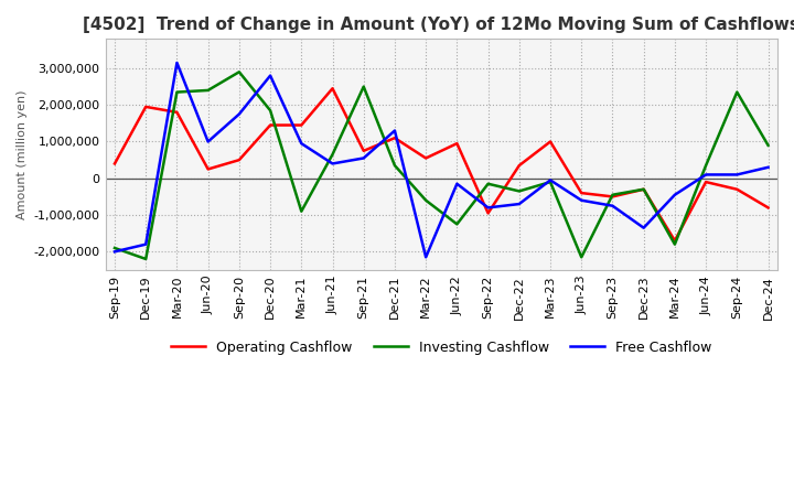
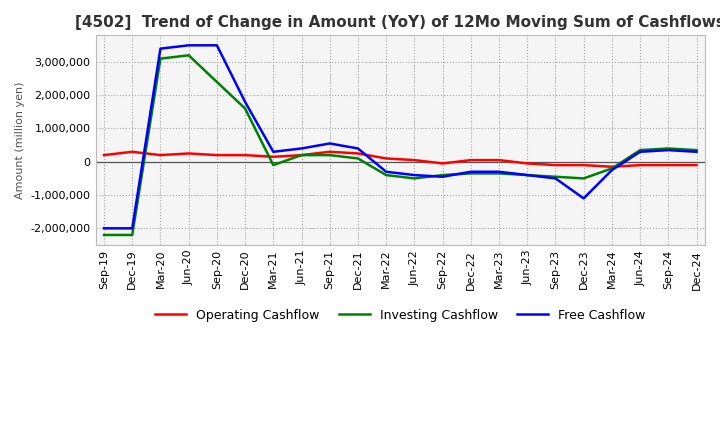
Operating Cashflow/Sep-19: 400,000 -> 200,000
Investing Cashflow/Sep-19: -1,900,000 -> -2,200,000
Operating Cashflow/Dec-19: 1,950,000 -> 300,000
Free Cashflow/Dec-19: -1,800,000 -> -2,000,000
Operating Cashflow/Mar-20: 1,800,000 -> 200,000
Investing Cashflow/Mar-20: 2,350,000 -> 3,100,000
Free Cashflow/Mar-20: 3,150,000 -> 3,400,000
Investing Cashflow/Jun-20: 2,400,000 -> 3,200,000
Free Cashflow/Jun-20: 1,000,000 -> 3,500,000
Operating Cashflow/Sep-20: 500,000 -> 200,000
Investing Cashflow/Sep-20: 2,900,000 -> 2,400,000
Free Cashflow/Sep-20: 1,750,000 -> 3,500,000
Operating Cashflow/Dec-20: 1,450,000 -> 200,000
Investing Cashflow/Dec-20: 1,850,000 -> 1,600,000
Free Cashflow/Dec-20: 2,800,000 -> 1,800,000
Operating Cashflow/Mar-21: 1,450,000 -> 150,000
Investing Cashflow/Mar-21: -900,000 -> -100,000
Free Cashflow/Mar-21: 950,000 -> 300,000
Operating Cashflow/Jun-21: 2,450,000 -> 200,000
Investing Cashflow/Jun-21: 650,000 -> 200,000
Operating Cashflow/Sep-21: 750,000 -> 300,000
Investing Cashflow/Sep-21: 2,500,000 -> 200,000
Operating Cashflow/Dec-21: 1,100,000 -> 250,000
Investing Cashflow/Dec-21: 350,000 -> 100,000
Free Cashflow/Dec-21: 1,300,000 -> 400,000
Operating Cashflow/Mar-22: 550,000 -> 100,000
Investing Cashflow/Mar-22: -600,000 -> -400,000
Free Cashflow/Mar-22: -2,150,000 -> -300,000
Operating Cashflow/Jun-22: 950,000 -> 50,000
Investing Cashflow/Jun-22: -1,250,000 -> -500,000
Free Cashflow/Jun-22: -150,000 -> -400,000
Operating Cashflow/Sep-22: -950,000 -> -50,000
Investing Cashflow/Sep-22: -150,000 -> -400,000
Free Cashflow/Sep-22: -800,000 -> -450,000
Operating Cashflow/Dec-22: 350,000 -> 50,000
Free Cashflow/Dec-22: -700,000 -> -300,000
Operating Cashflow/Mar-23: 1,000,000 -> 50,000
Investing Cashflow/Mar-23: -100,000 -> -350,000
Free Cashflow/Mar-23: -50,000 -> -300,000
Operating Cashflow/Jun-23: -400,000 -> -50,000
Investing Cashflow/Jun-23: -2,150,000 -> -400,000
Free Cashflow/Jun-23: -600,000 -> -400,000
Operating Cashflow/Sep-23: -500,000 -> -100,000
Free Cashflow/Sep-23: -750,000 -> -500,000
Operating Cashflow/Dec-23: -300,000 -> -100,000
Investing Cashflow/Dec-23: -300,000 -> -500,000
Free Cashflow/Dec-23: -1,350,000 -> -1,100,000
Operating Cashflow/Mar-24: -1,700,000 -> -150,000
Investing Cashflow/Mar-24: -1,800,000 -> -200,000
Free Cashflow/Mar-24: -450,000 -> -250,000
Free Cashflow/Jun-24: 100,000 -> 300,000
Operating Cashflow/Sep-24: -300,000 -> -100,000
Investing Cashflow/Sep-24: 2,350,000 -> 400,000
Free Cashflow/Sep-24: 100,000 -> 350,000
Operating Cashflow/Dec-24: -800,000 -> -100,000
Investing Cashflow/Dec-24: 900,000 -> 350,000
